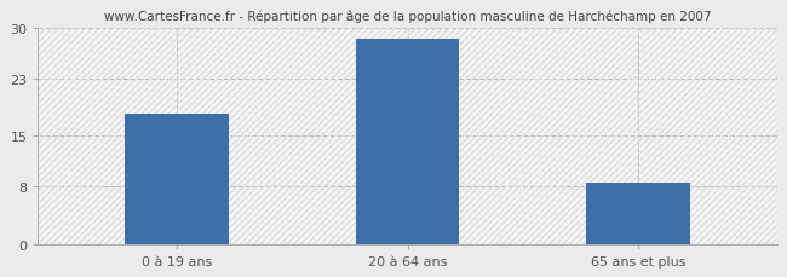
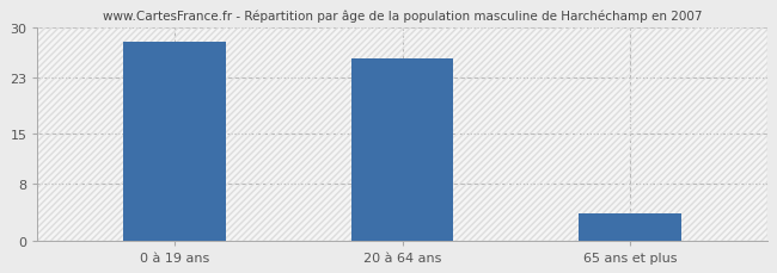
0 à 19 ans: 18.0 -> 28.0
20 à 64 ans: 28.5 -> 25.6
65 ans et plus: 8.5 -> 3.8
